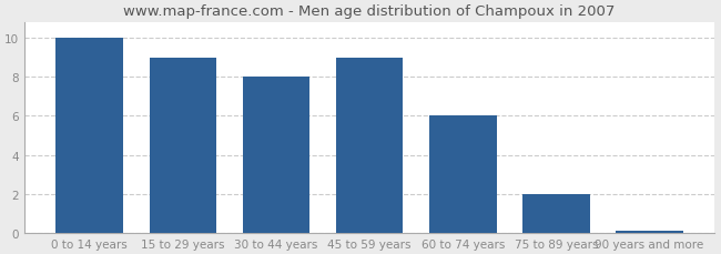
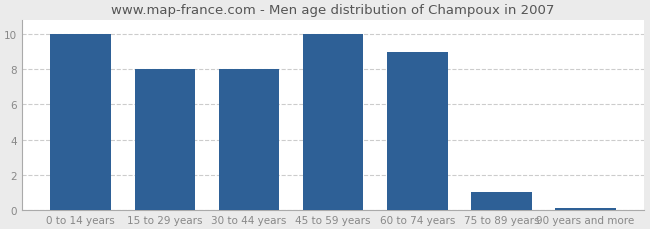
15 to 29 years: 9.0 -> 8.0
45 to 59 years: 9.0 -> 10.0
60 to 74 years: 6.0 -> 9.0
75 to 89 years: 2.0 -> 1.0
